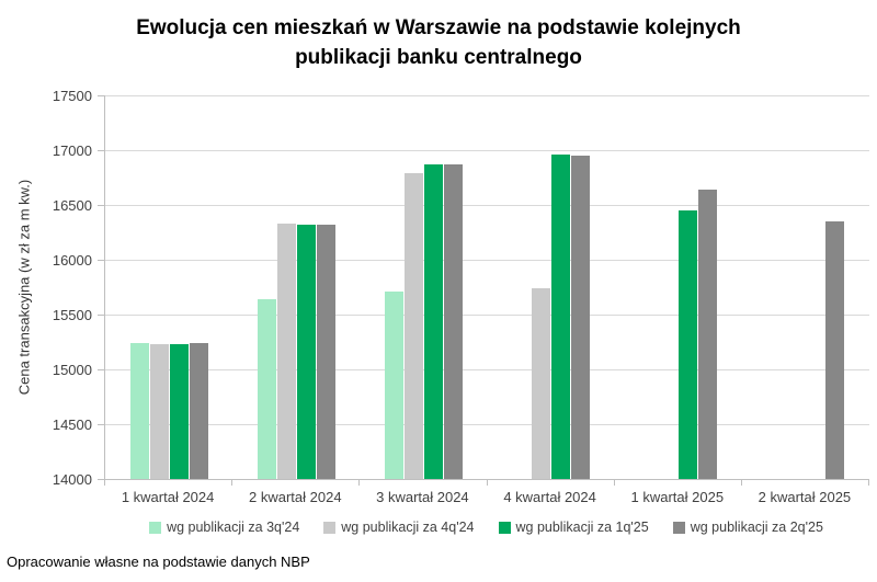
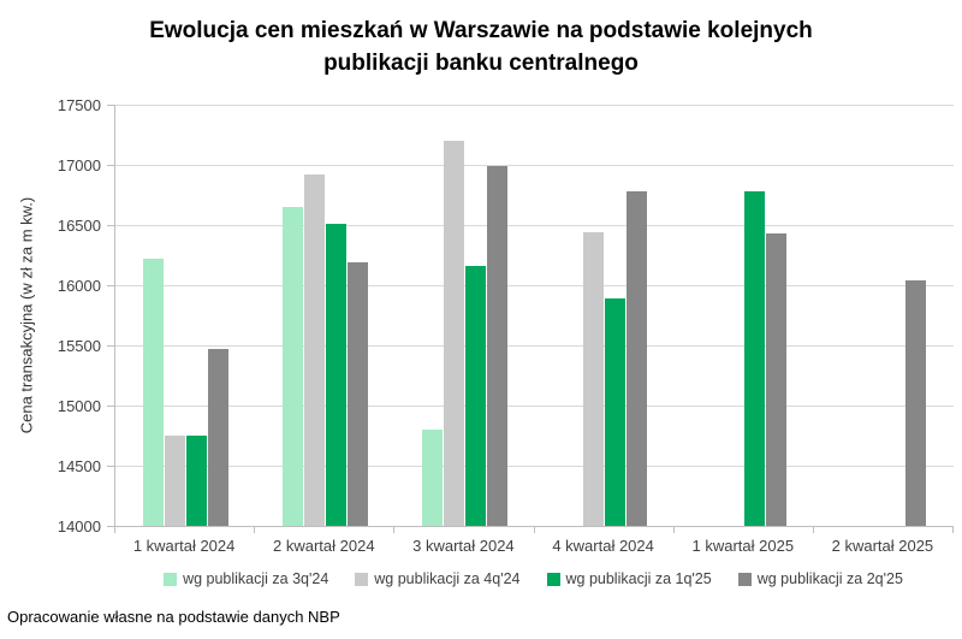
wg publikacji za 3q'24/1 kwartał 2024: 15240 -> 16220
wg publikacji za 4q'24/1 kwartał 2024: 15230 -> 14750
wg publikacji za 1q'25/1 kwartał 2024: 15230 -> 14750
wg publikacji za 2q'25/1 kwartał 2024: 15240 -> 15470
wg publikacji za 3q'24/2 kwartał 2024: 15640 -> 16650
wg publikacji za 4q'24/2 kwartał 2024: 16330 -> 16920
wg publikacji za 1q'25/2 kwartał 2024: 16320 -> 16510
wg publikacji za 2q'25/2 kwartał 2024: 16320 -> 16190
wg publikacji za 3q'24/3 kwartał 2024: 15710 -> 14800
wg publikacji za 4q'24/3 kwartał 2024: 16790 -> 17200
wg publikacji za 1q'25/3 kwartał 2024: 16870 -> 16160
wg publikacji za 2q'25/3 kwartał 2024: 16870 -> 16990
wg publikacji za 4q'24/4 kwartał 2024: 15740 -> 16440
wg publikacji za 1q'25/4 kwartał 2024: 16960 -> 15890
wg publikacji za 2q'25/4 kwartał 2024: 16950 -> 16780
wg publikacji za 1q'25/1 kwartał 2025: 16450 -> 16780
wg publikacji za 2q'25/1 kwartał 2025: 16640 -> 16430
wg publikacji za 2q'25/2 kwartał 2025: 16350 -> 16040
